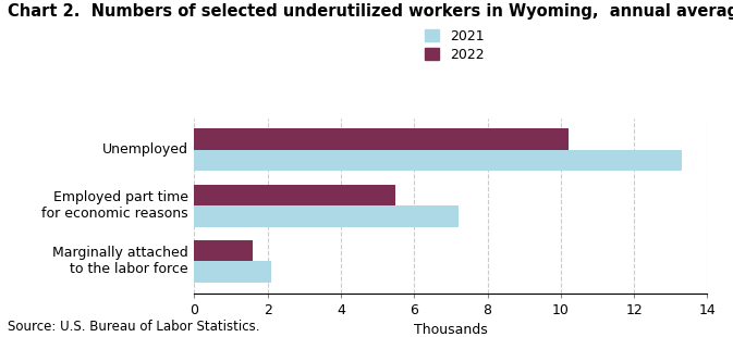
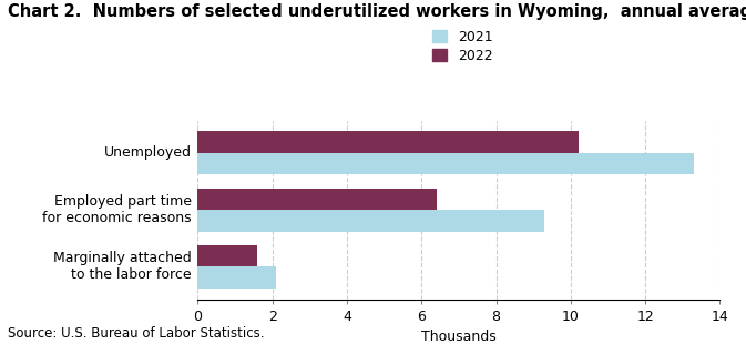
2022/Employed part time for economic reasons: 5.5 -> 6.4
2021/Employed part time for economic reasons: 7.2 -> 9.3
